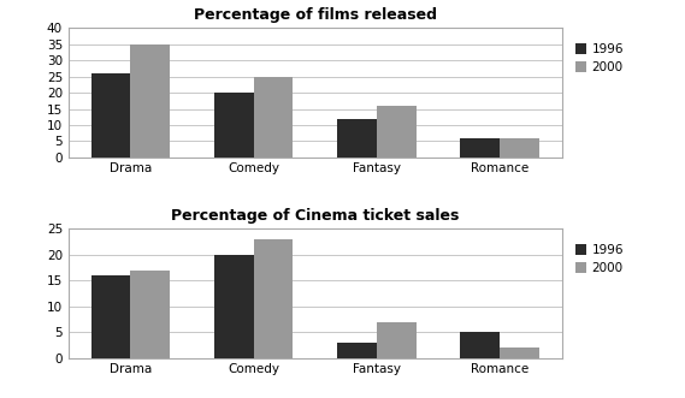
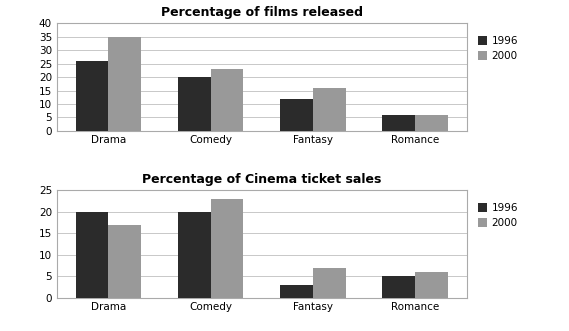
Percentage of films released/2000/Comedy: 25 -> 23
Percentage of Cinema ticket sales/1996/Drama: 16 -> 20
Percentage of Cinema ticket sales/2000/Romance: 2 -> 6
